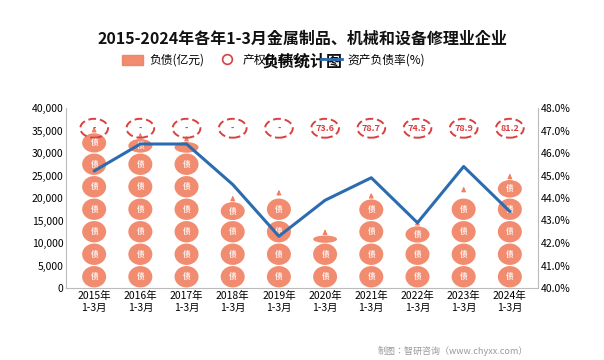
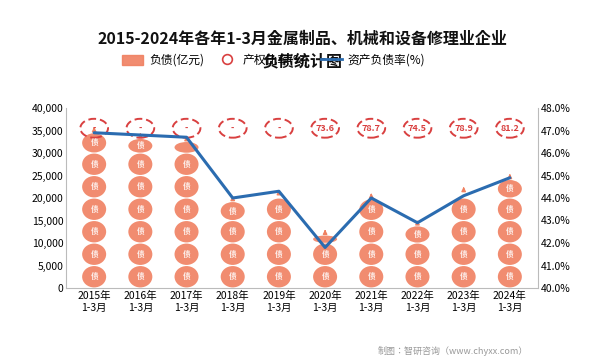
2015年 1-3月: 45.2% -> 46.9%
2016年 1-3月: 46.4% -> 46.8%
2017年 1-3月: 46.4% -> 46.7%
2018年 1-3月: 44.6% -> 44.0%
2019年 1-3月: 42.3% -> 44.3%
2020年 1-3月: 43.9% -> 41.8%
2021年 1-3月: 44.9% -> 44.0%
2023年 1-3月: 45.4% -> 44.1%
2024年 1-3月: 43.4% -> 44.9%
